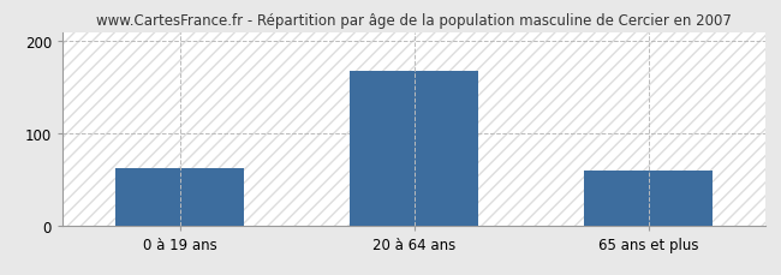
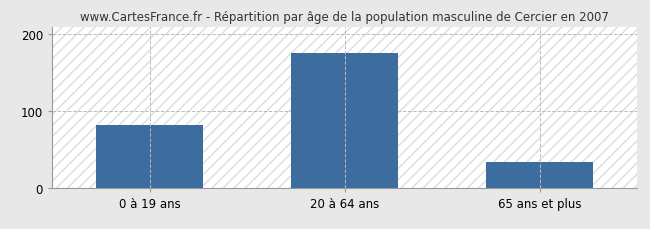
0 à 19 ans: 62 -> 82
20 à 64 ans: 168 -> 175
65 ans et plus: 60 -> 33
